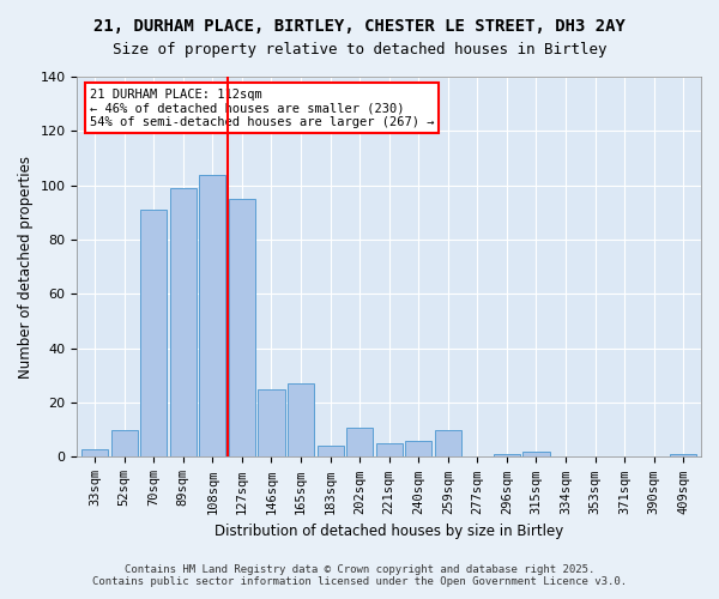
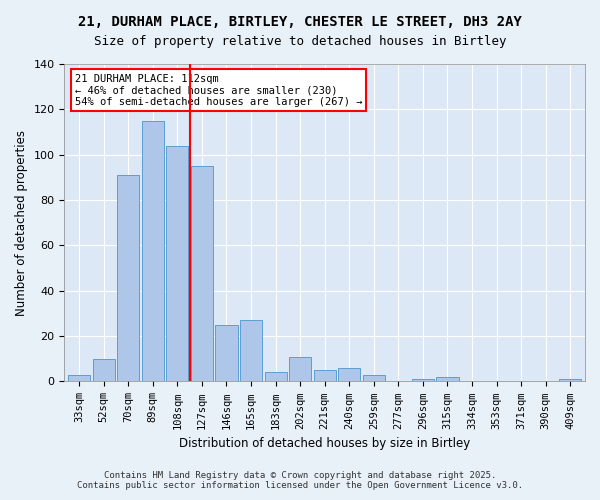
89sqm: 99 -> 115
259sqm: 10 -> 3
